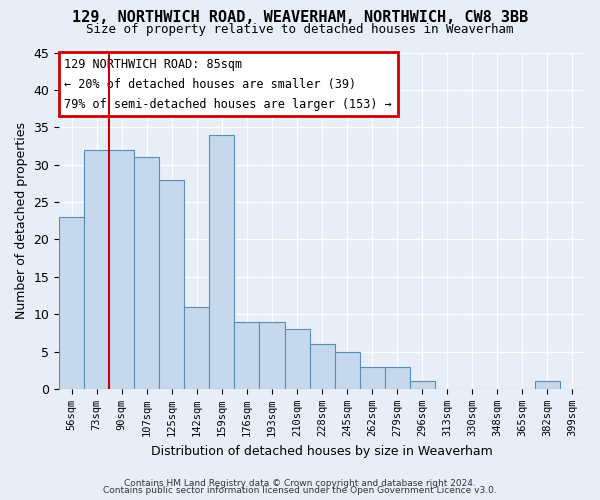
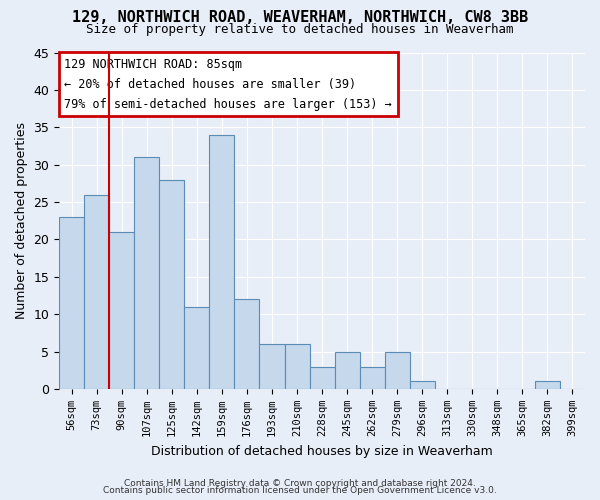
73sqm: 32 -> 26
90sqm: 32 -> 21
176sqm: 9 -> 12
193sqm: 9 -> 6
210sqm: 8 -> 6
228sqm: 6 -> 3
279sqm: 3 -> 5
